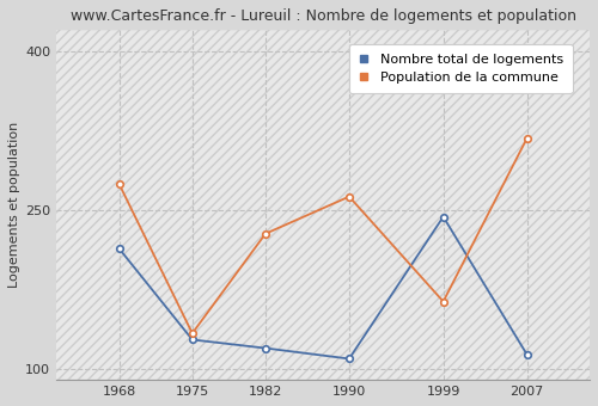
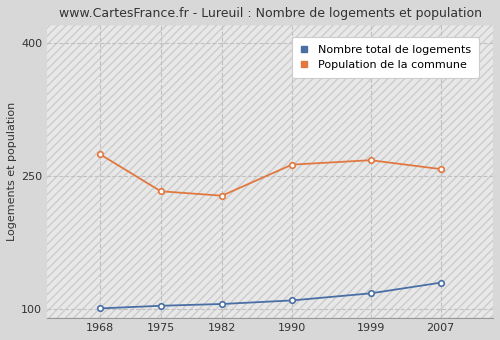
Nombre total de logements/1968: 214 -> 101
Nombre total de logements/1975: 128 -> 104
Population de la commune/1975: 134 -> 233
Nombre total de logements/1982: 120 -> 106
Nombre total de logements/1999: 244 -> 118
Population de la commune/1999: 164 -> 268
Nombre total de logements/2007: 114 -> 130
Population de la commune/2007: 318 -> 258
